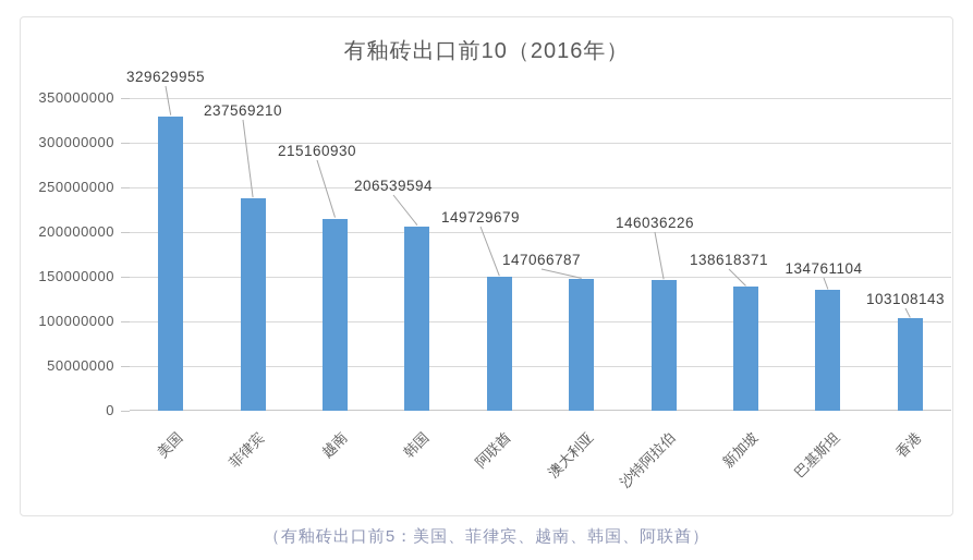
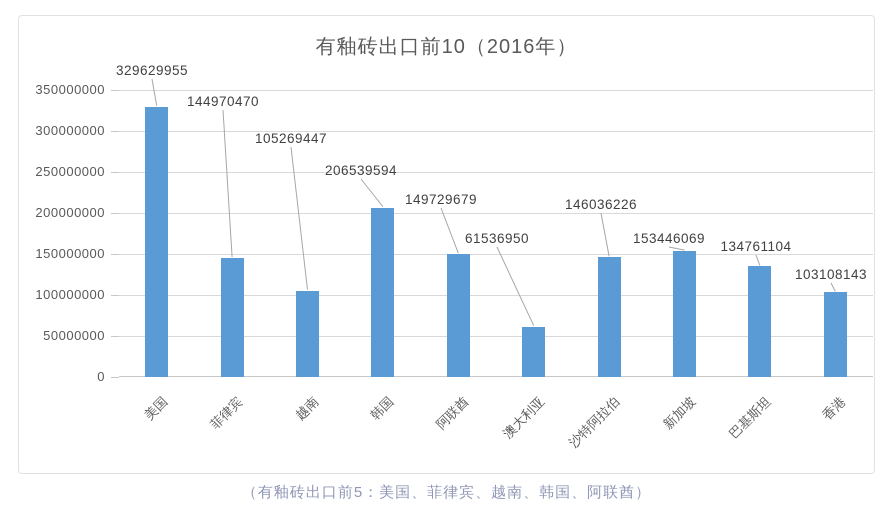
菲律宾: 237569210 -> 144970470
越南: 215160930 -> 105269447
澳大利亚: 147066787 -> 61536950
新加坡: 138618371 -> 153446069
